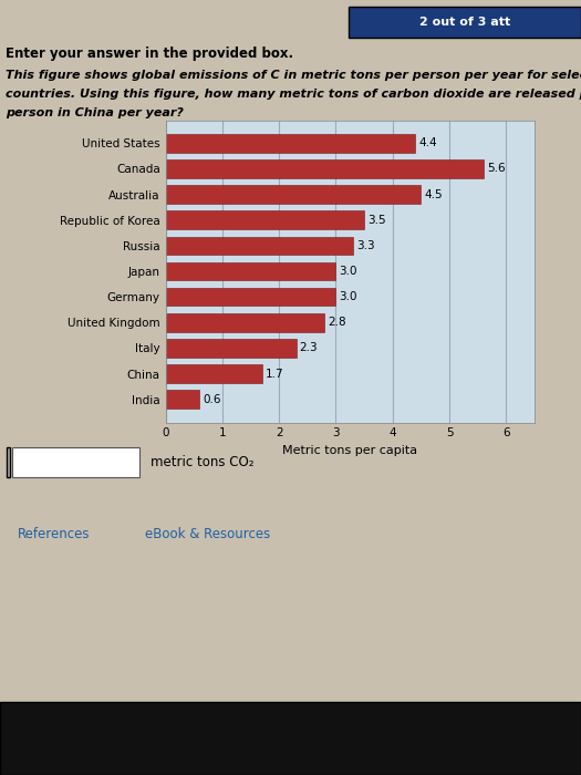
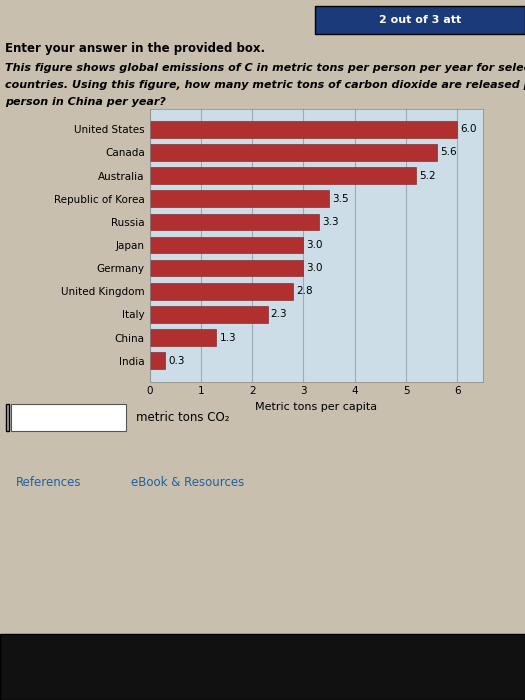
United States: 4.4 -> 6.0
Australia: 4.5 -> 5.2
China: 1.7 -> 1.3
India: 0.6 -> 0.3
